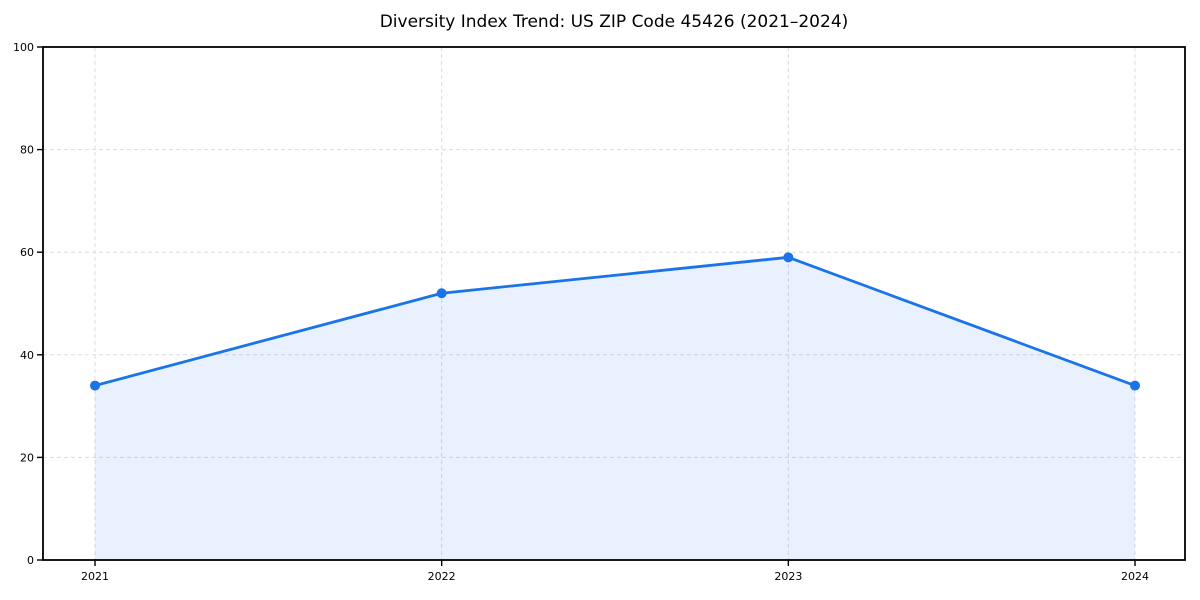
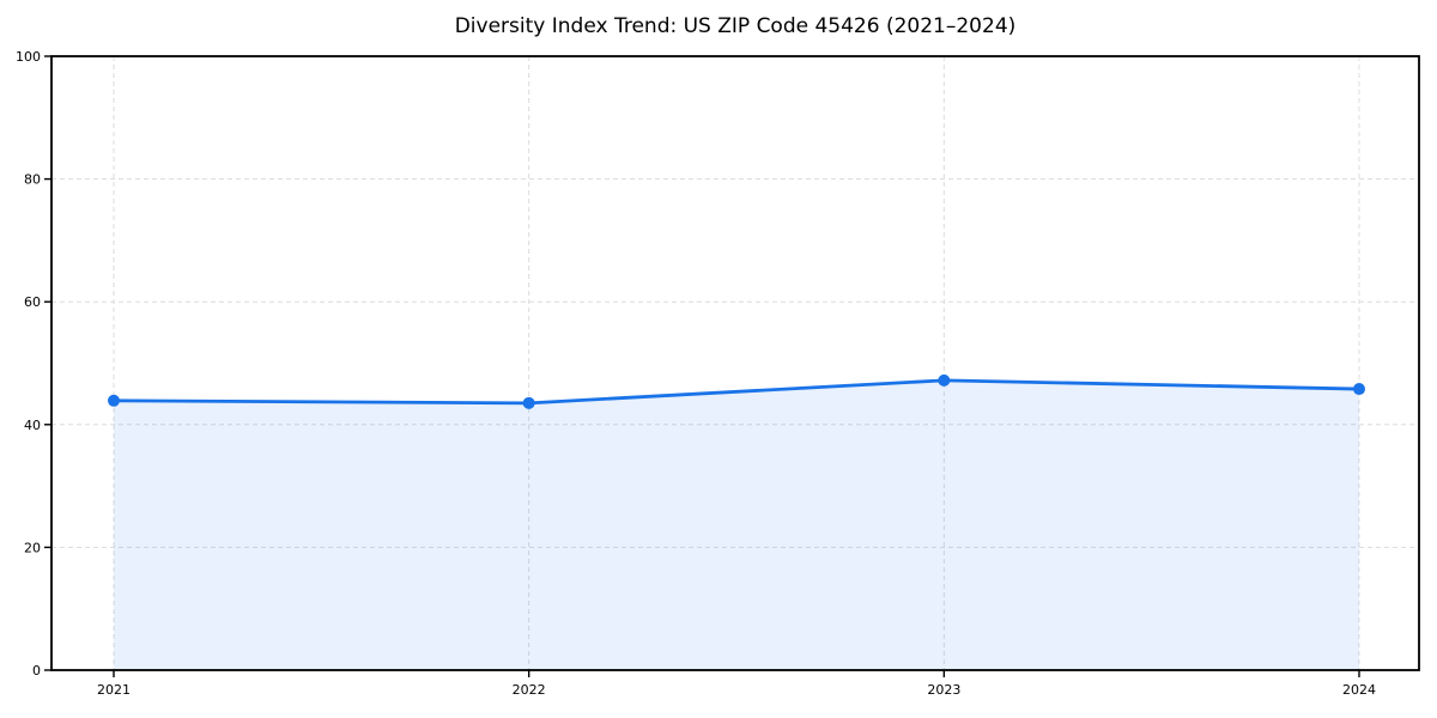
2021: 34 -> 44
2022: 52 -> 44
2023: 59 -> 47
2024: 34 -> 46
